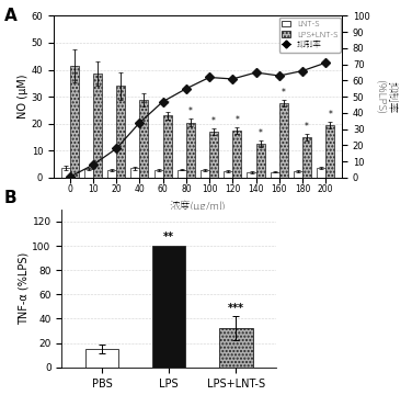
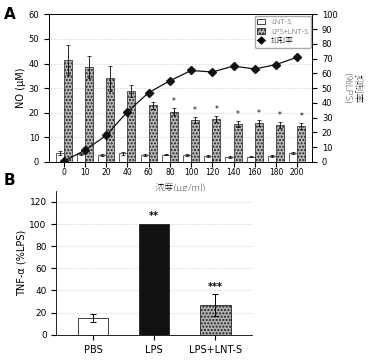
LPS+LNT-S/140: 12.5 -> 15.5
LPS+LNT-S/160: 27.5 -> 16.0
LPS+LNT-S/200: 19.5 -> 14.5
LPS+LNT-S: 32 -> 27
